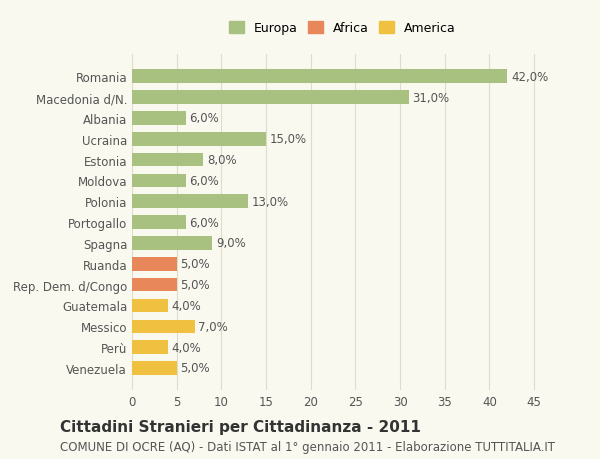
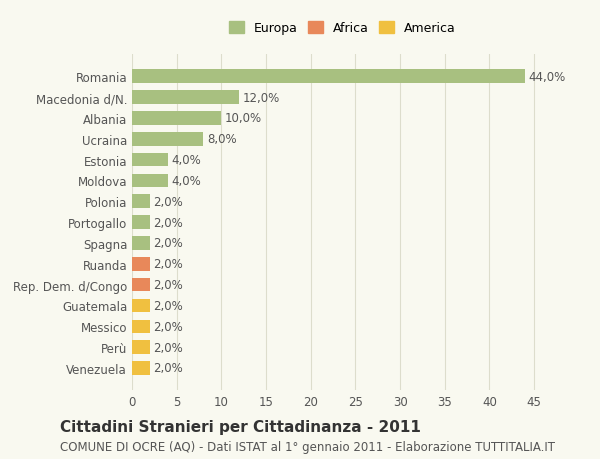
Romania: 42,0% -> 44,0%
Macedonia d/N.: 31,0% -> 12,0%
Albania: 6,0% -> 10,0%
Ucraina: 15,0% -> 8,0%
Estonia: 8,0% -> 4,0%
Moldova: 6,0% -> 4,0%
Polonia: 13,0% -> 2,0%
Portogallo: 6,0% -> 2,0%
Spagna: 9,0% -> 2,0%
Ruanda: 5,0% -> 2,0%
Rep. Dem. d/Congo: 5,0% -> 2,0%
Guatemala: 4,0% -> 2,0%
Messico: 7,0% -> 2,0%
Perù: 4,0% -> 2,0%
Venezuela: 5,0% -> 2,0%
